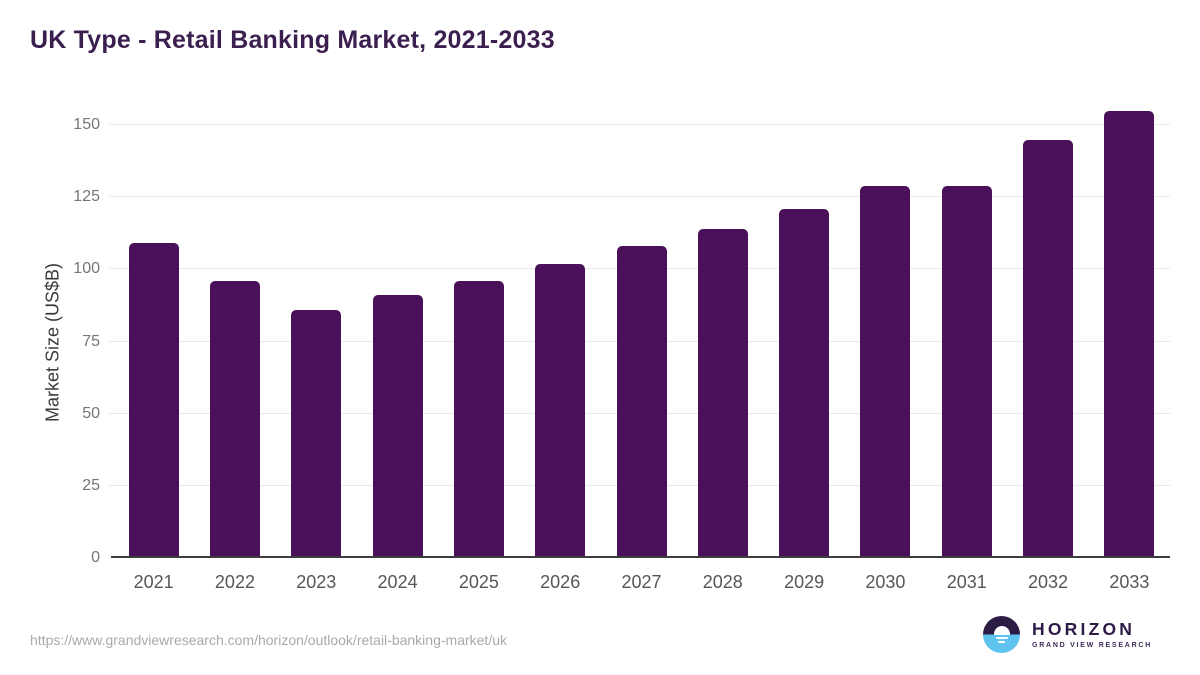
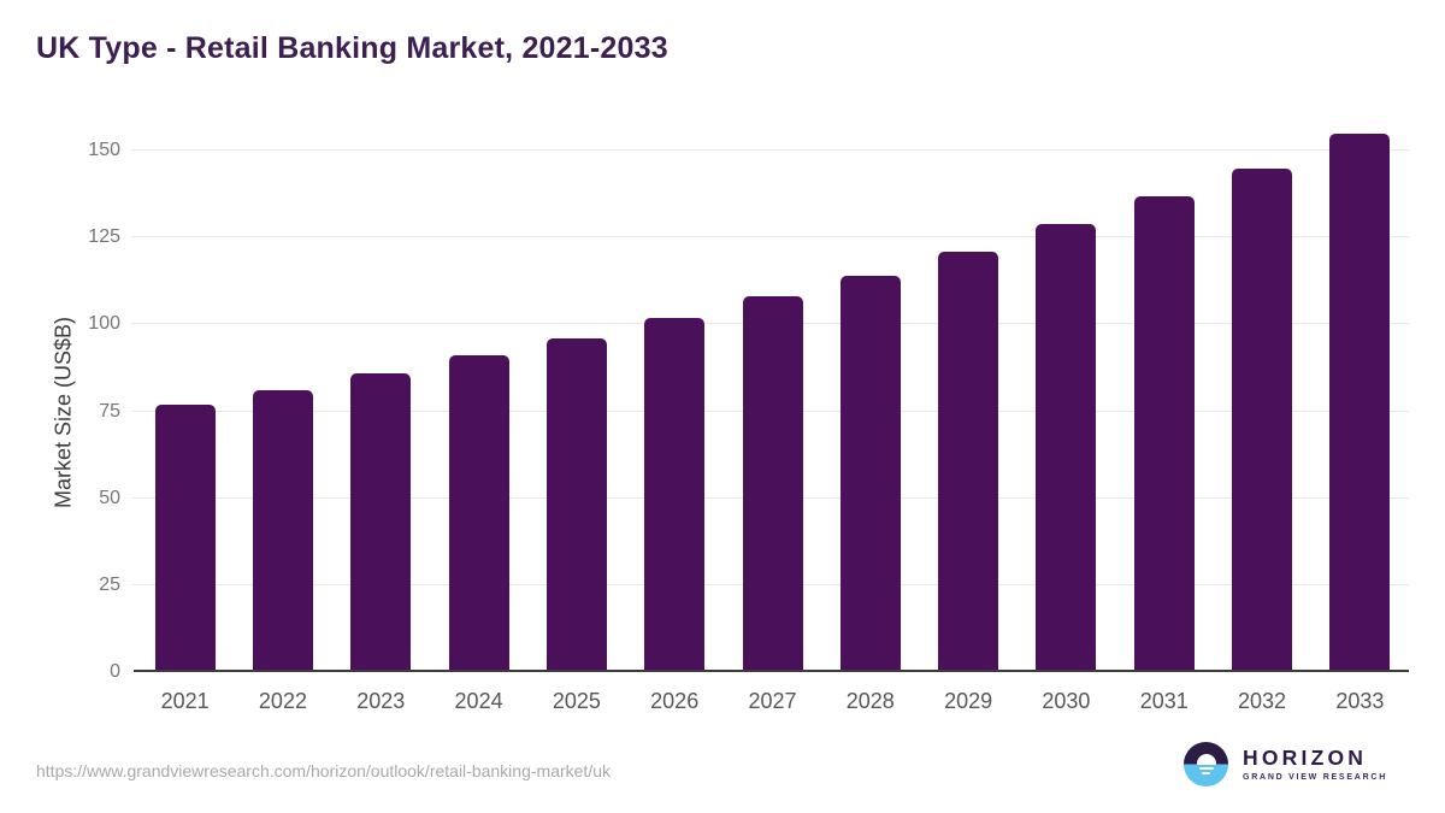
2021: 109 -> 77
2022: 96 -> 81
2031: 129 -> 137
